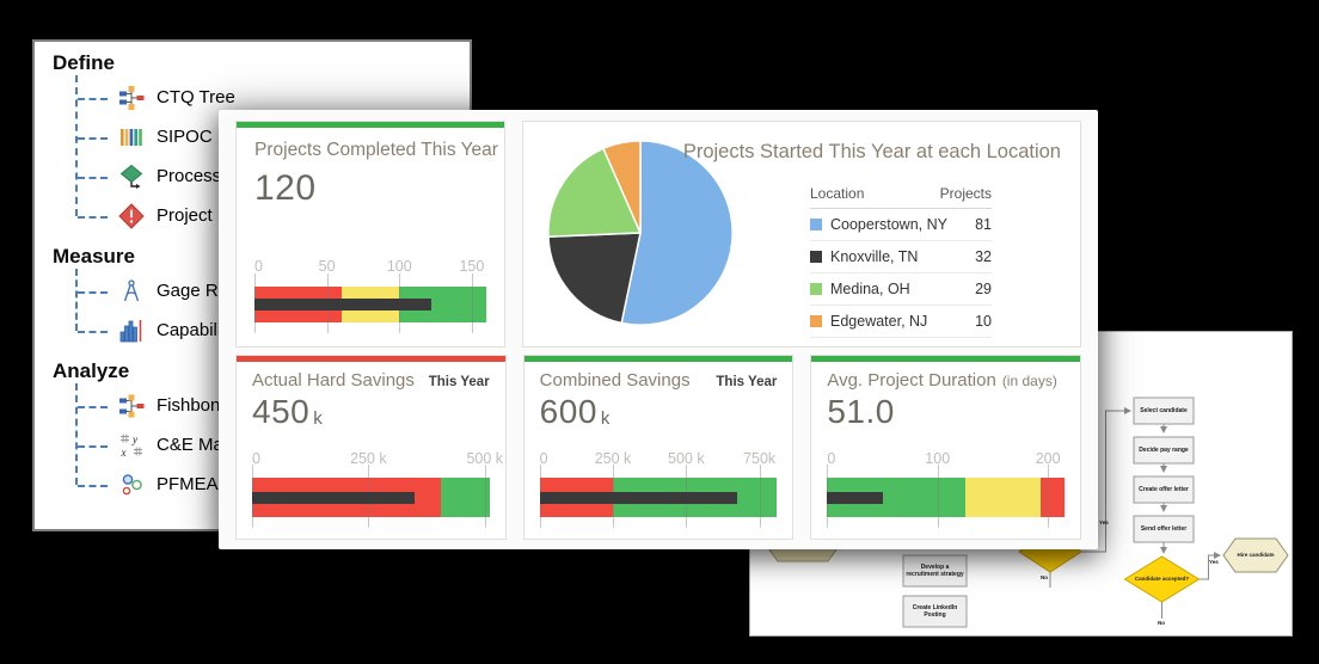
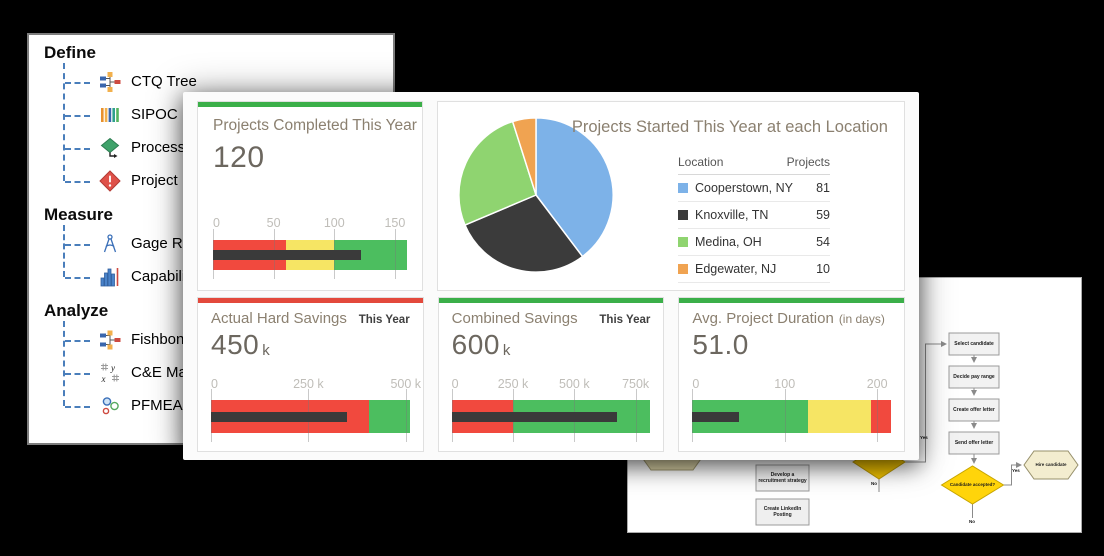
Projects Started This Year at each Location/Knoxville, TN: 32 -> 59
Projects Started This Year at each Location/Medina, OH: 29 -> 54
